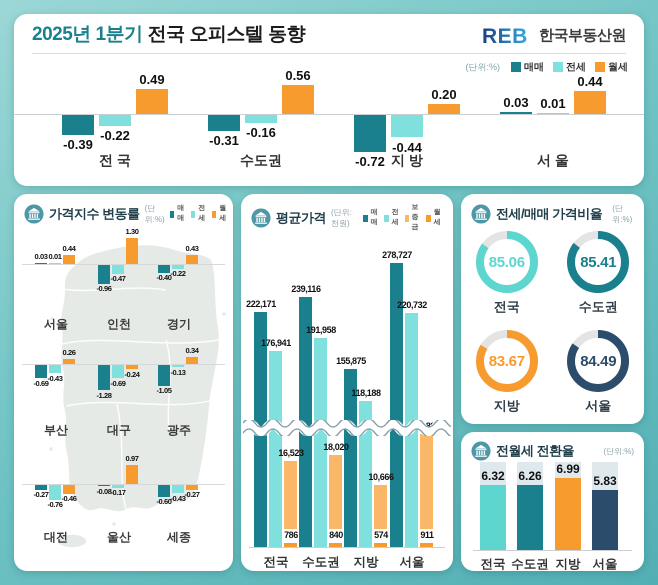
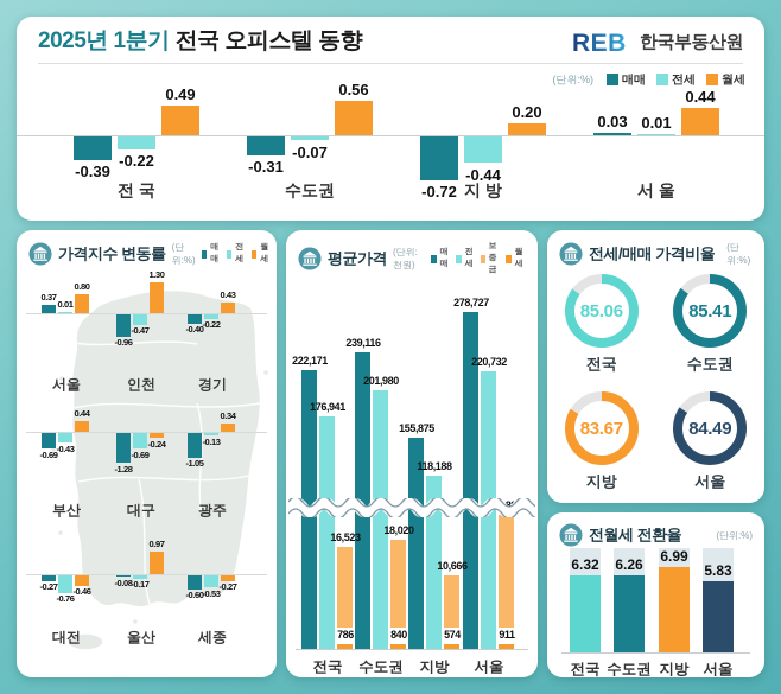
2025년 1분기 전국 오피스텔 동향/전세/수도권: -0.16 -> -0.07
가격지수 변동률/매매/서울: 0.03 -> 0.37
가격지수 변동률/월세/서울: 0.44 -> 0.80
가격지수 변동률/월세/부산: 0.26 -> 0.44
가격지수 변동률/전세/세종: -0.43 -> -0.53
평균가격/전세/수도권: 191,958 -> 201,980
